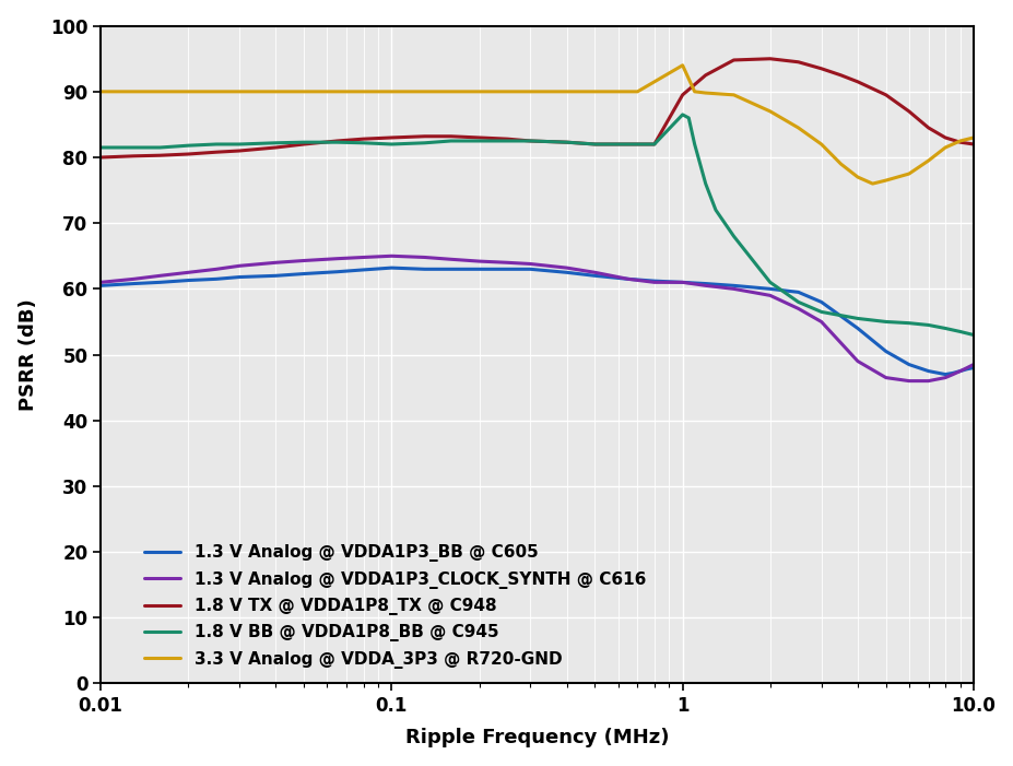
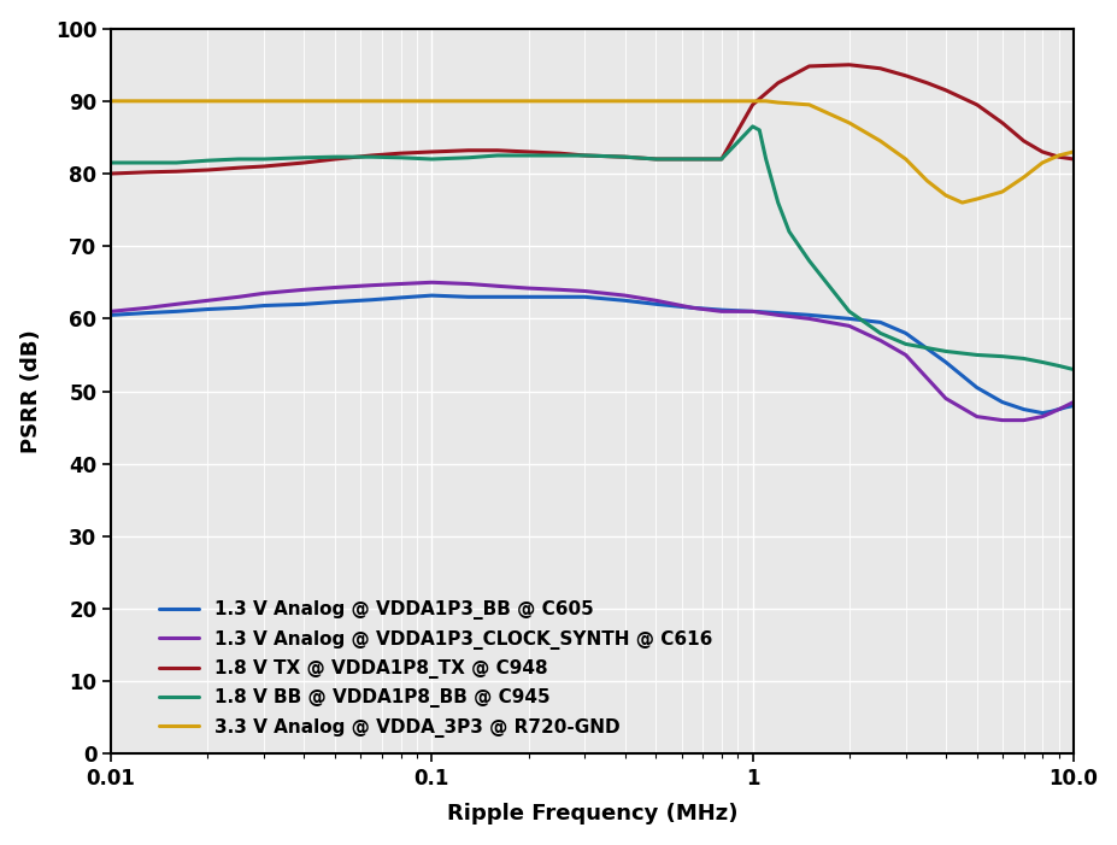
3.3 V Analog @ VDDA_3P3 @ R720-GND/1: 94.0 -> 90.0
